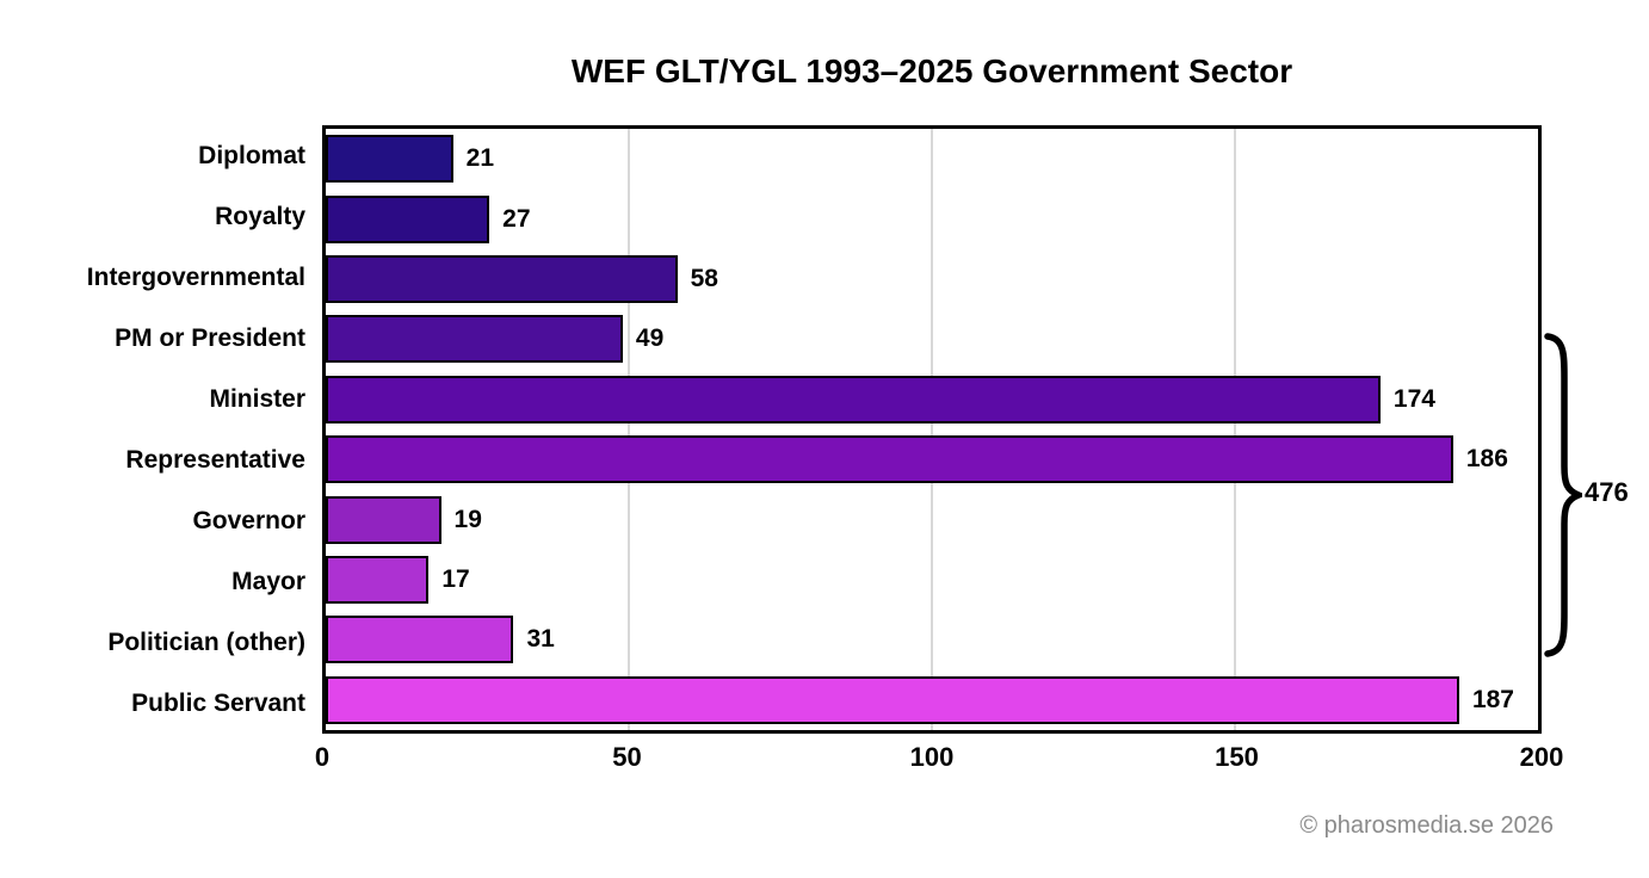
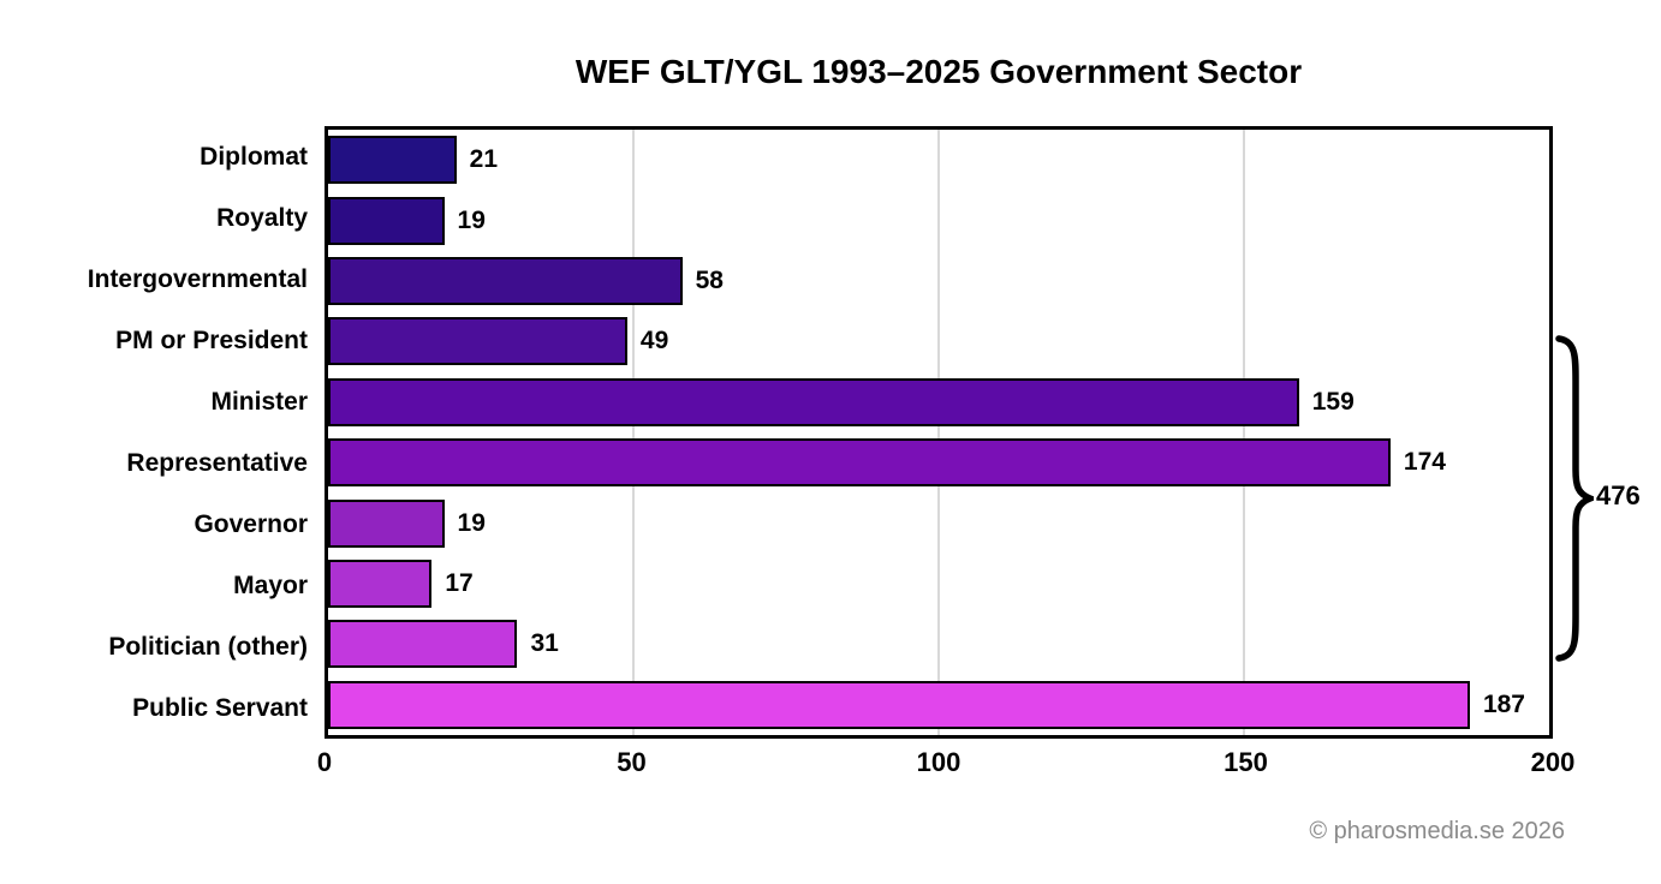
Royalty: 27 -> 19
Minister: 174 -> 159
Representative: 186 -> 174
